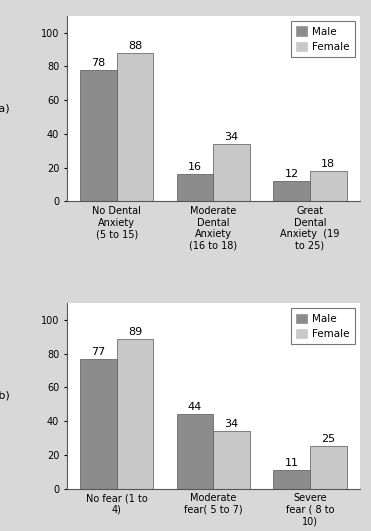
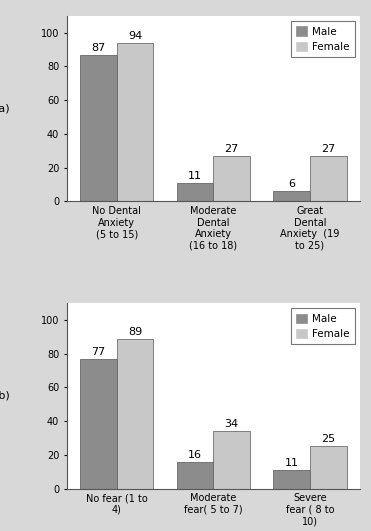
Male/No Dental Anxiety (5 to 15): 78 -> 87
Female/No Dental Anxiety (5 to 15): 88 -> 94
Male/Moderate Dental Anxiety (16 to 18): 16 -> 11
Female/Moderate Dental Anxiety (16 to 18): 34 -> 27
Male/Great Dental Anxiety (19 to 25): 12 -> 6
Female/Great Dental Anxiety (19 to 25): 18 -> 27
Male/Moderate fear( 5 to 7): 44 -> 16
